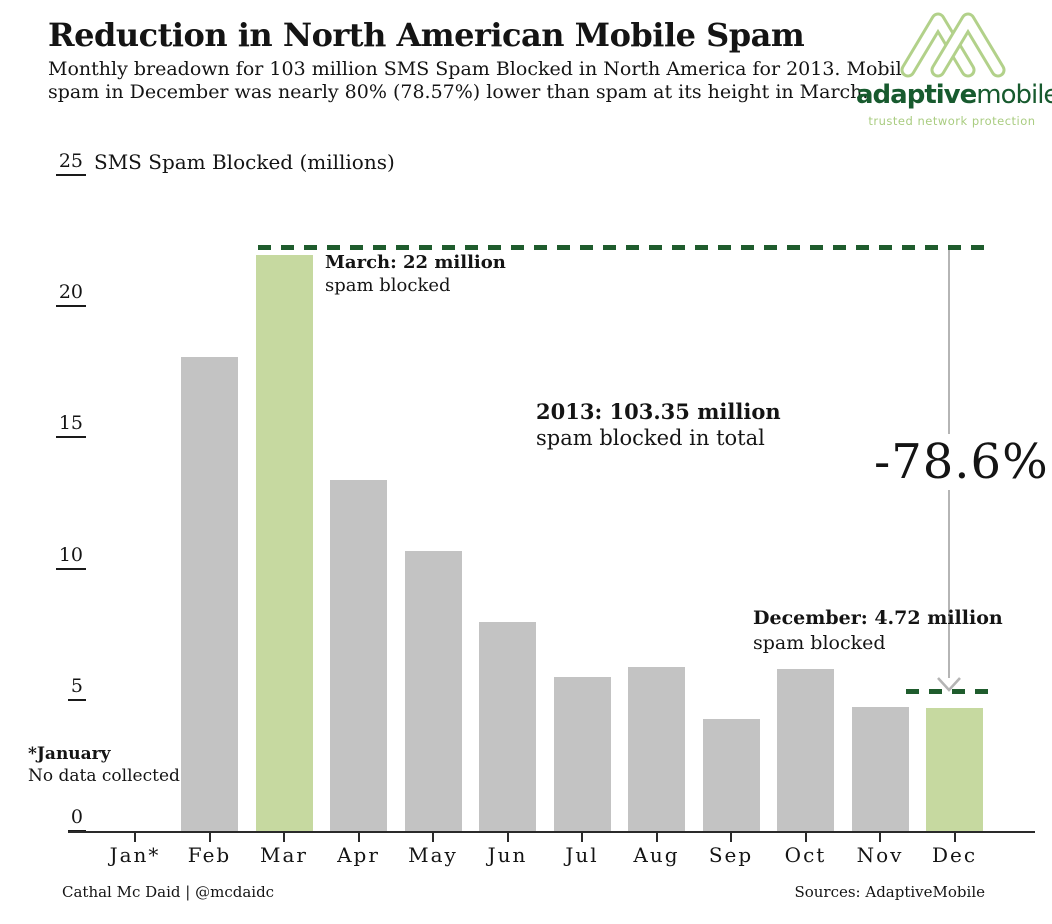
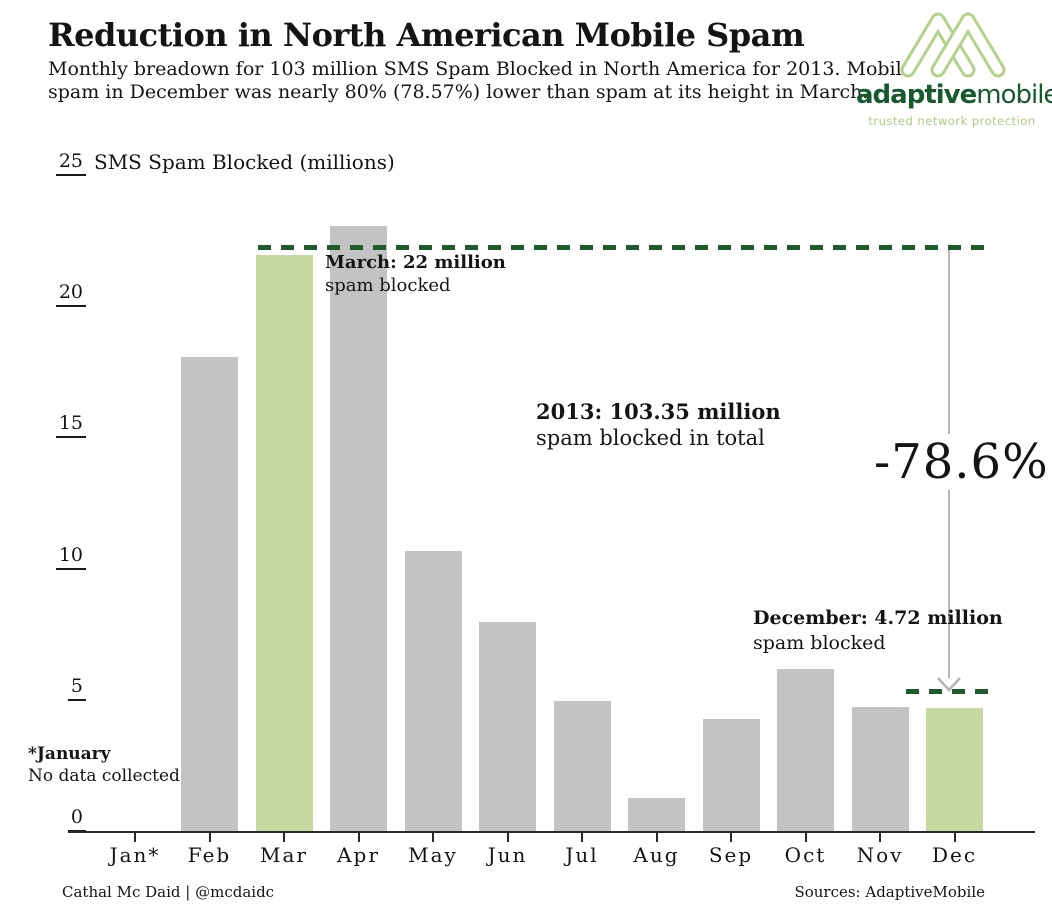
Apr: 13.4 -> 23.1
Jul: 5.9 -> 5.0
Aug: 6.3 -> 1.3
